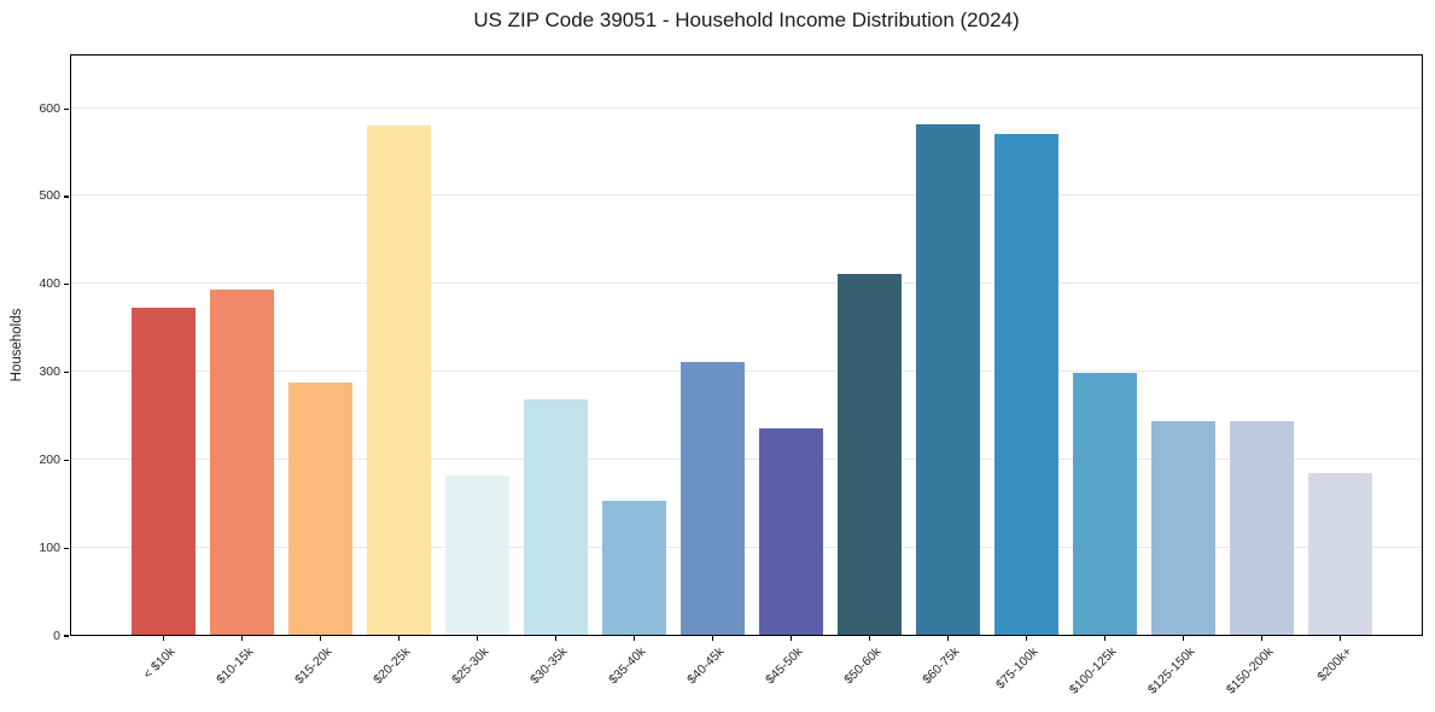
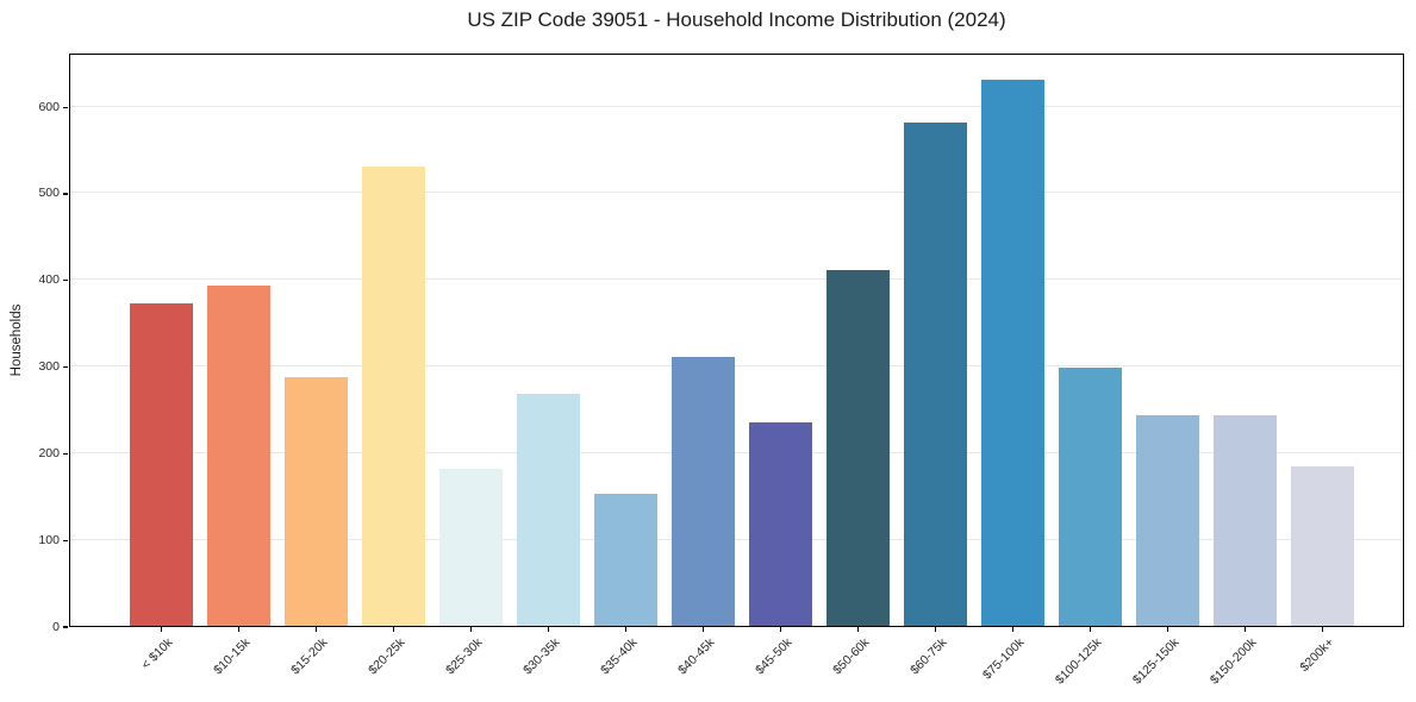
$20-25k: 580 -> 530
$75-100k: 570 -> 630
